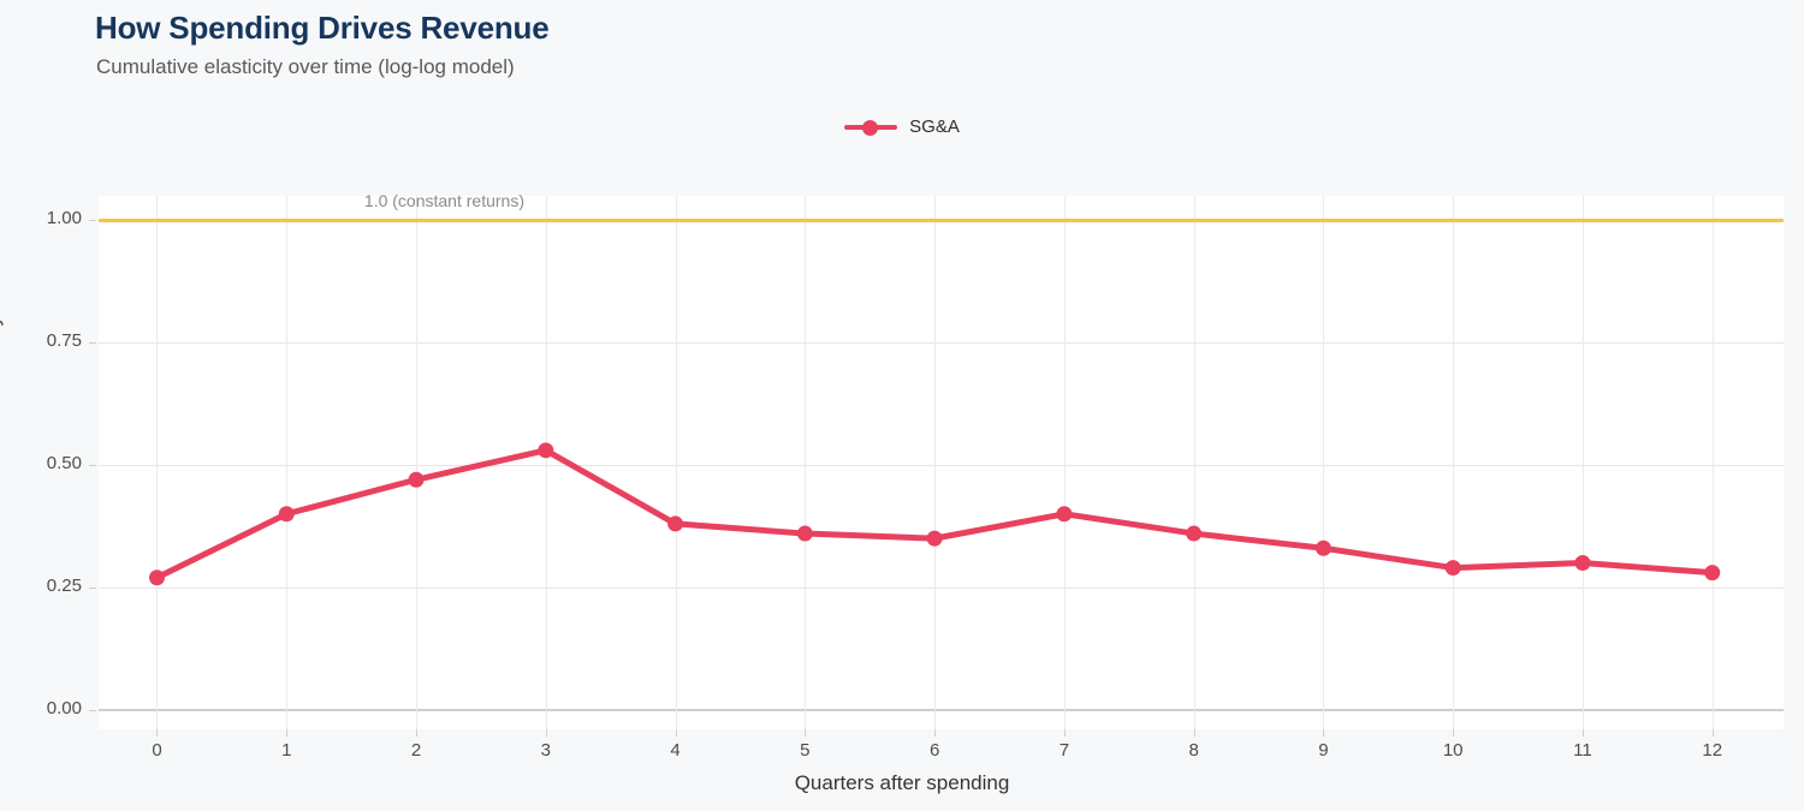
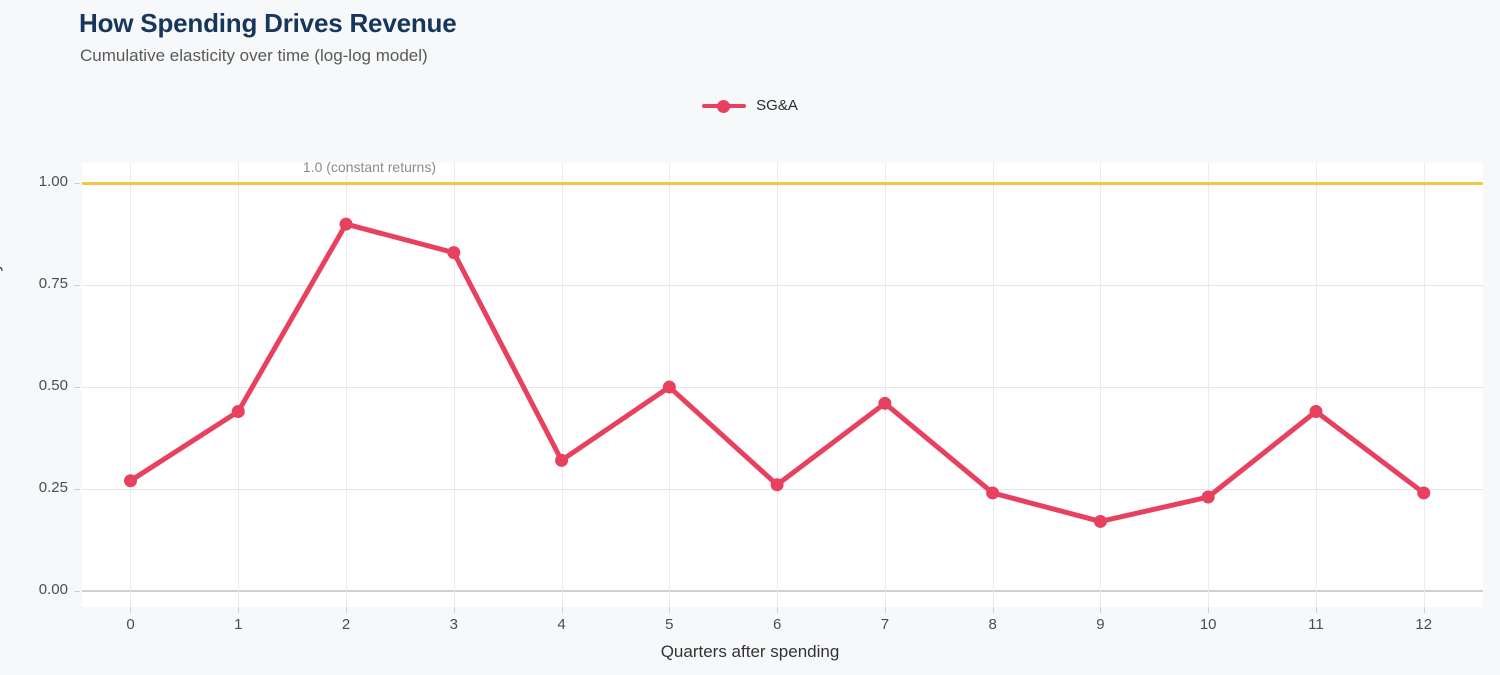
1: 0.40 -> 0.44
2: 0.47 -> 0.90
3: 0.53 -> 0.83
4: 0.38 -> 0.32
5: 0.36 -> 0.50
6: 0.35 -> 0.26
7: 0.40 -> 0.46
8: 0.36 -> 0.24
9: 0.33 -> 0.17
10: 0.29 -> 0.23
11: 0.30 -> 0.44
12: 0.28 -> 0.24
